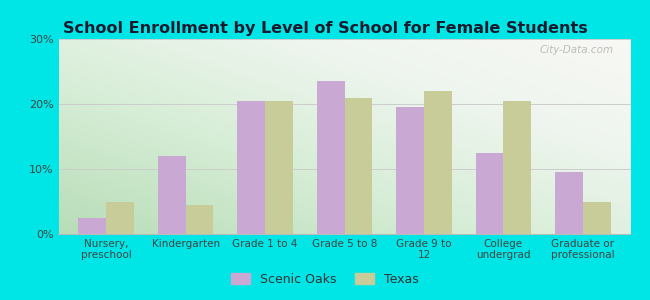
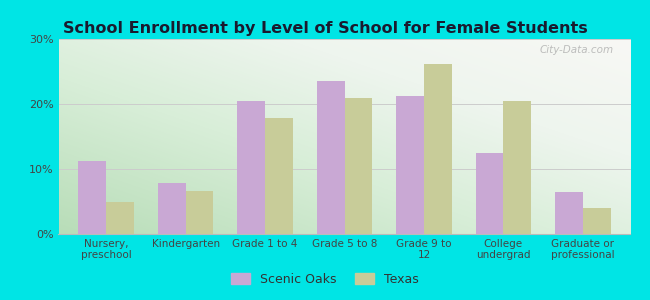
Scenic Oaks/Nursery, preschool: 2.5% -> 11.2%
Scenic Oaks/Kindergarten: 12.0% -> 7.8%
Texas/Kindergarten: 4.5% -> 6.6%
Texas/Grade 1 to 4: 20.5% -> 17.8%
Scenic Oaks/Grade 9 to 12: 19.5% -> 21.2%
Texas/Grade 9 to 12: 22.0% -> 26.2%
Scenic Oaks/Graduate or professional: 9.5% -> 6.4%
Texas/Graduate or professional: 5.0% -> 4.0%
